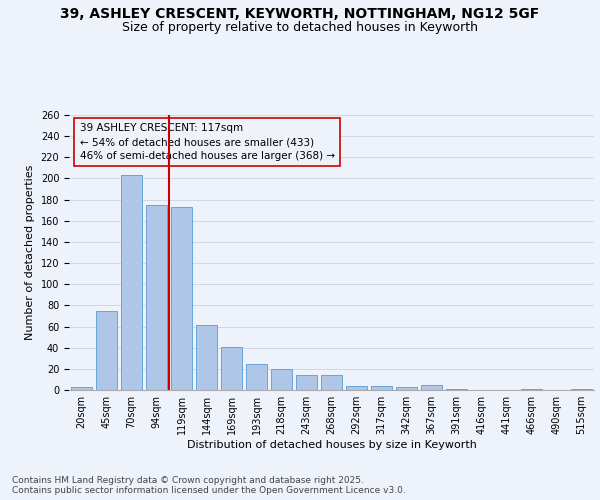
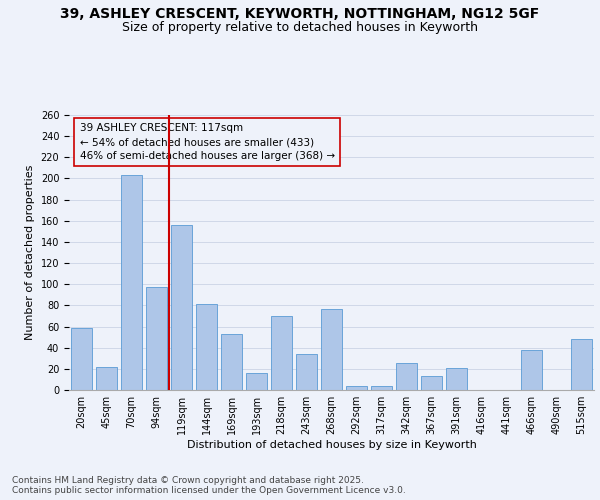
20sqm: 3 -> 59
45sqm: 75 -> 22
94sqm: 175 -> 97
119sqm: 173 -> 156
144sqm: 61 -> 81
169sqm: 41 -> 53
193sqm: 25 -> 16
218sqm: 20 -> 70
243sqm: 14 -> 34
268sqm: 14 -> 77
342sqm: 3 -> 26
367sqm: 5 -> 13
391sqm: 1 -> 21
466sqm: 1 -> 38
515sqm: 1 -> 48
